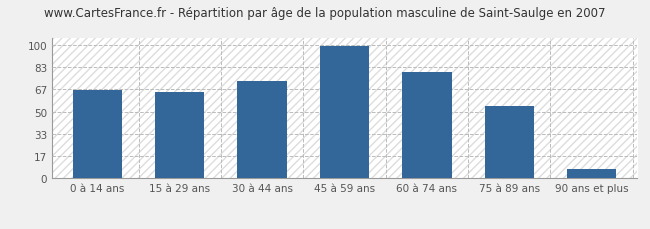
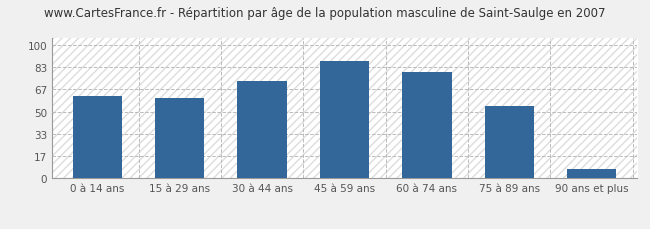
0 à 14 ans: 66 -> 62
15 à 29 ans: 65 -> 60
45 à 59 ans: 99 -> 88
